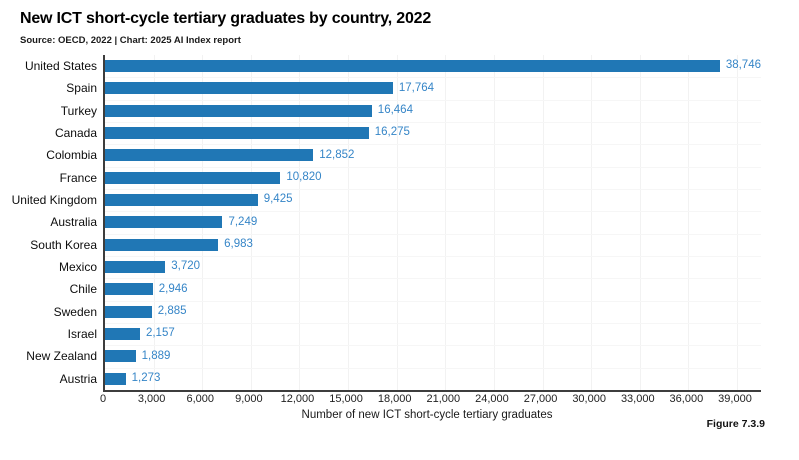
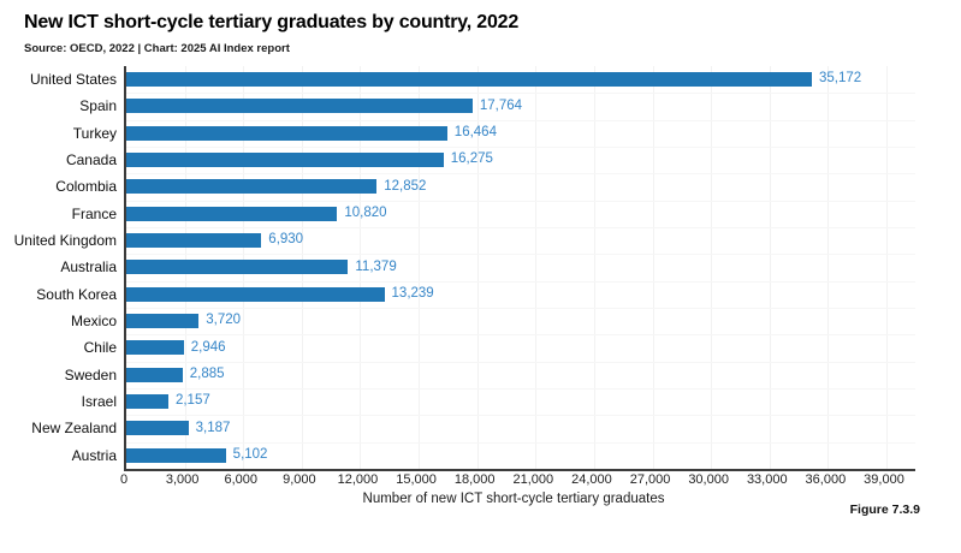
United States: 38,746 -> 35,172
United Kingdom: 9,425 -> 6,930
Australia: 7,249 -> 11,379
South Korea: 6,983 -> 13,239
New Zealand: 1,889 -> 3,187
Austria: 1,273 -> 5,102
